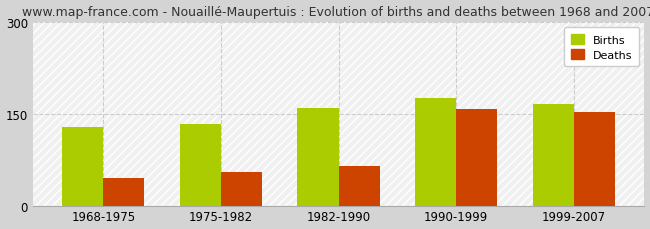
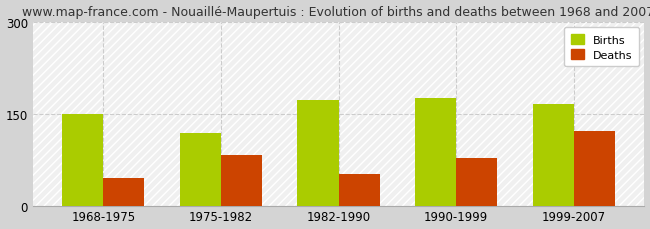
Births/1968-1975: 128 -> 150
Births/1975-1982: 133 -> 118
Deaths/1975-1982: 55 -> 82
Births/1982-1990: 159 -> 172
Deaths/1982-1990: 65 -> 52
Deaths/1990-1999: 158 -> 78
Deaths/1999-2007: 153 -> 122
